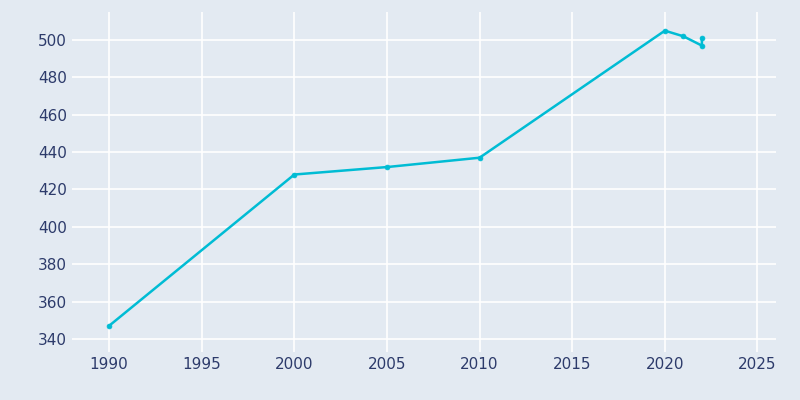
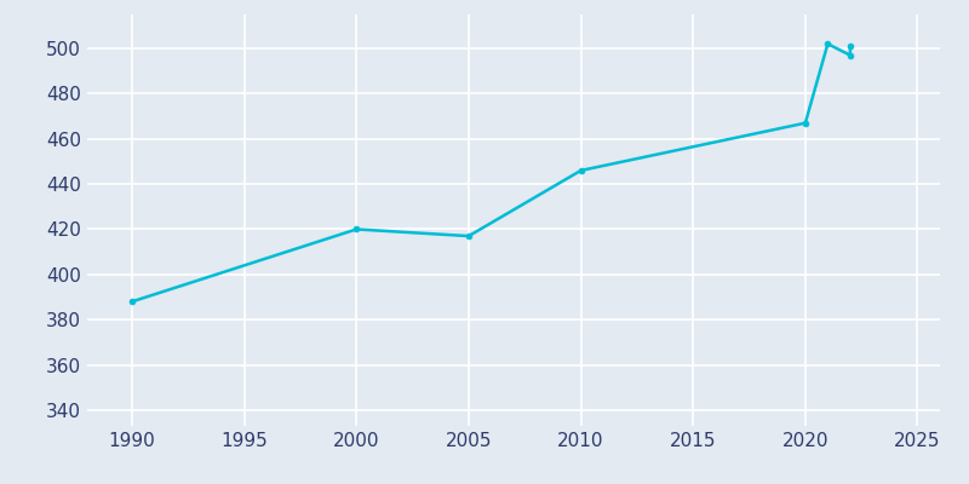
1990: 347 -> 388
2000: 428 -> 420
2005: 432 -> 417
2010: 437 -> 446
2020: 505 -> 467
